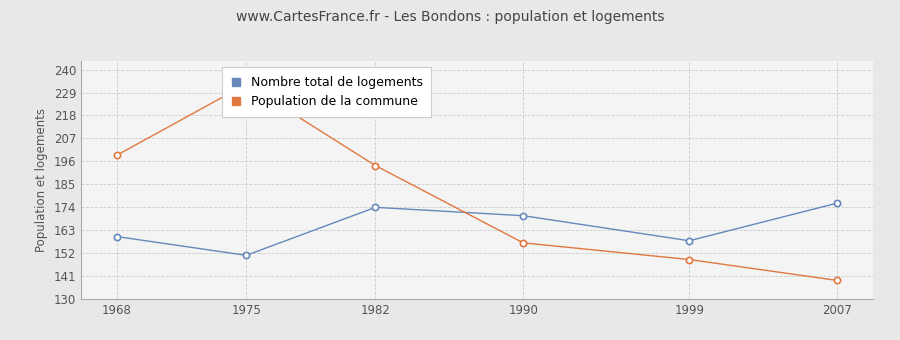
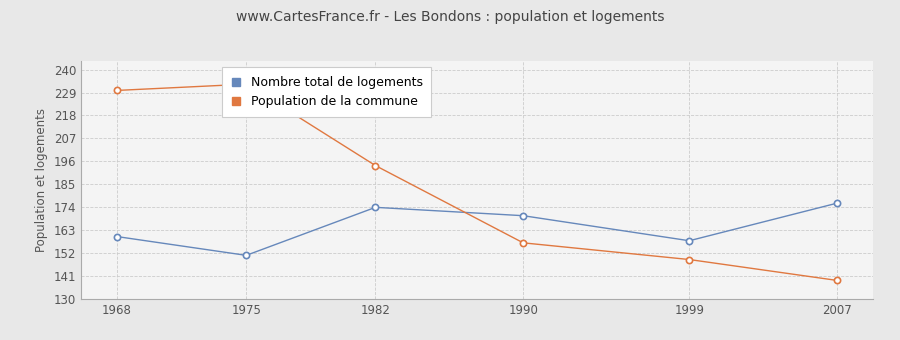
Population de la commune/1968: 199 -> 230
